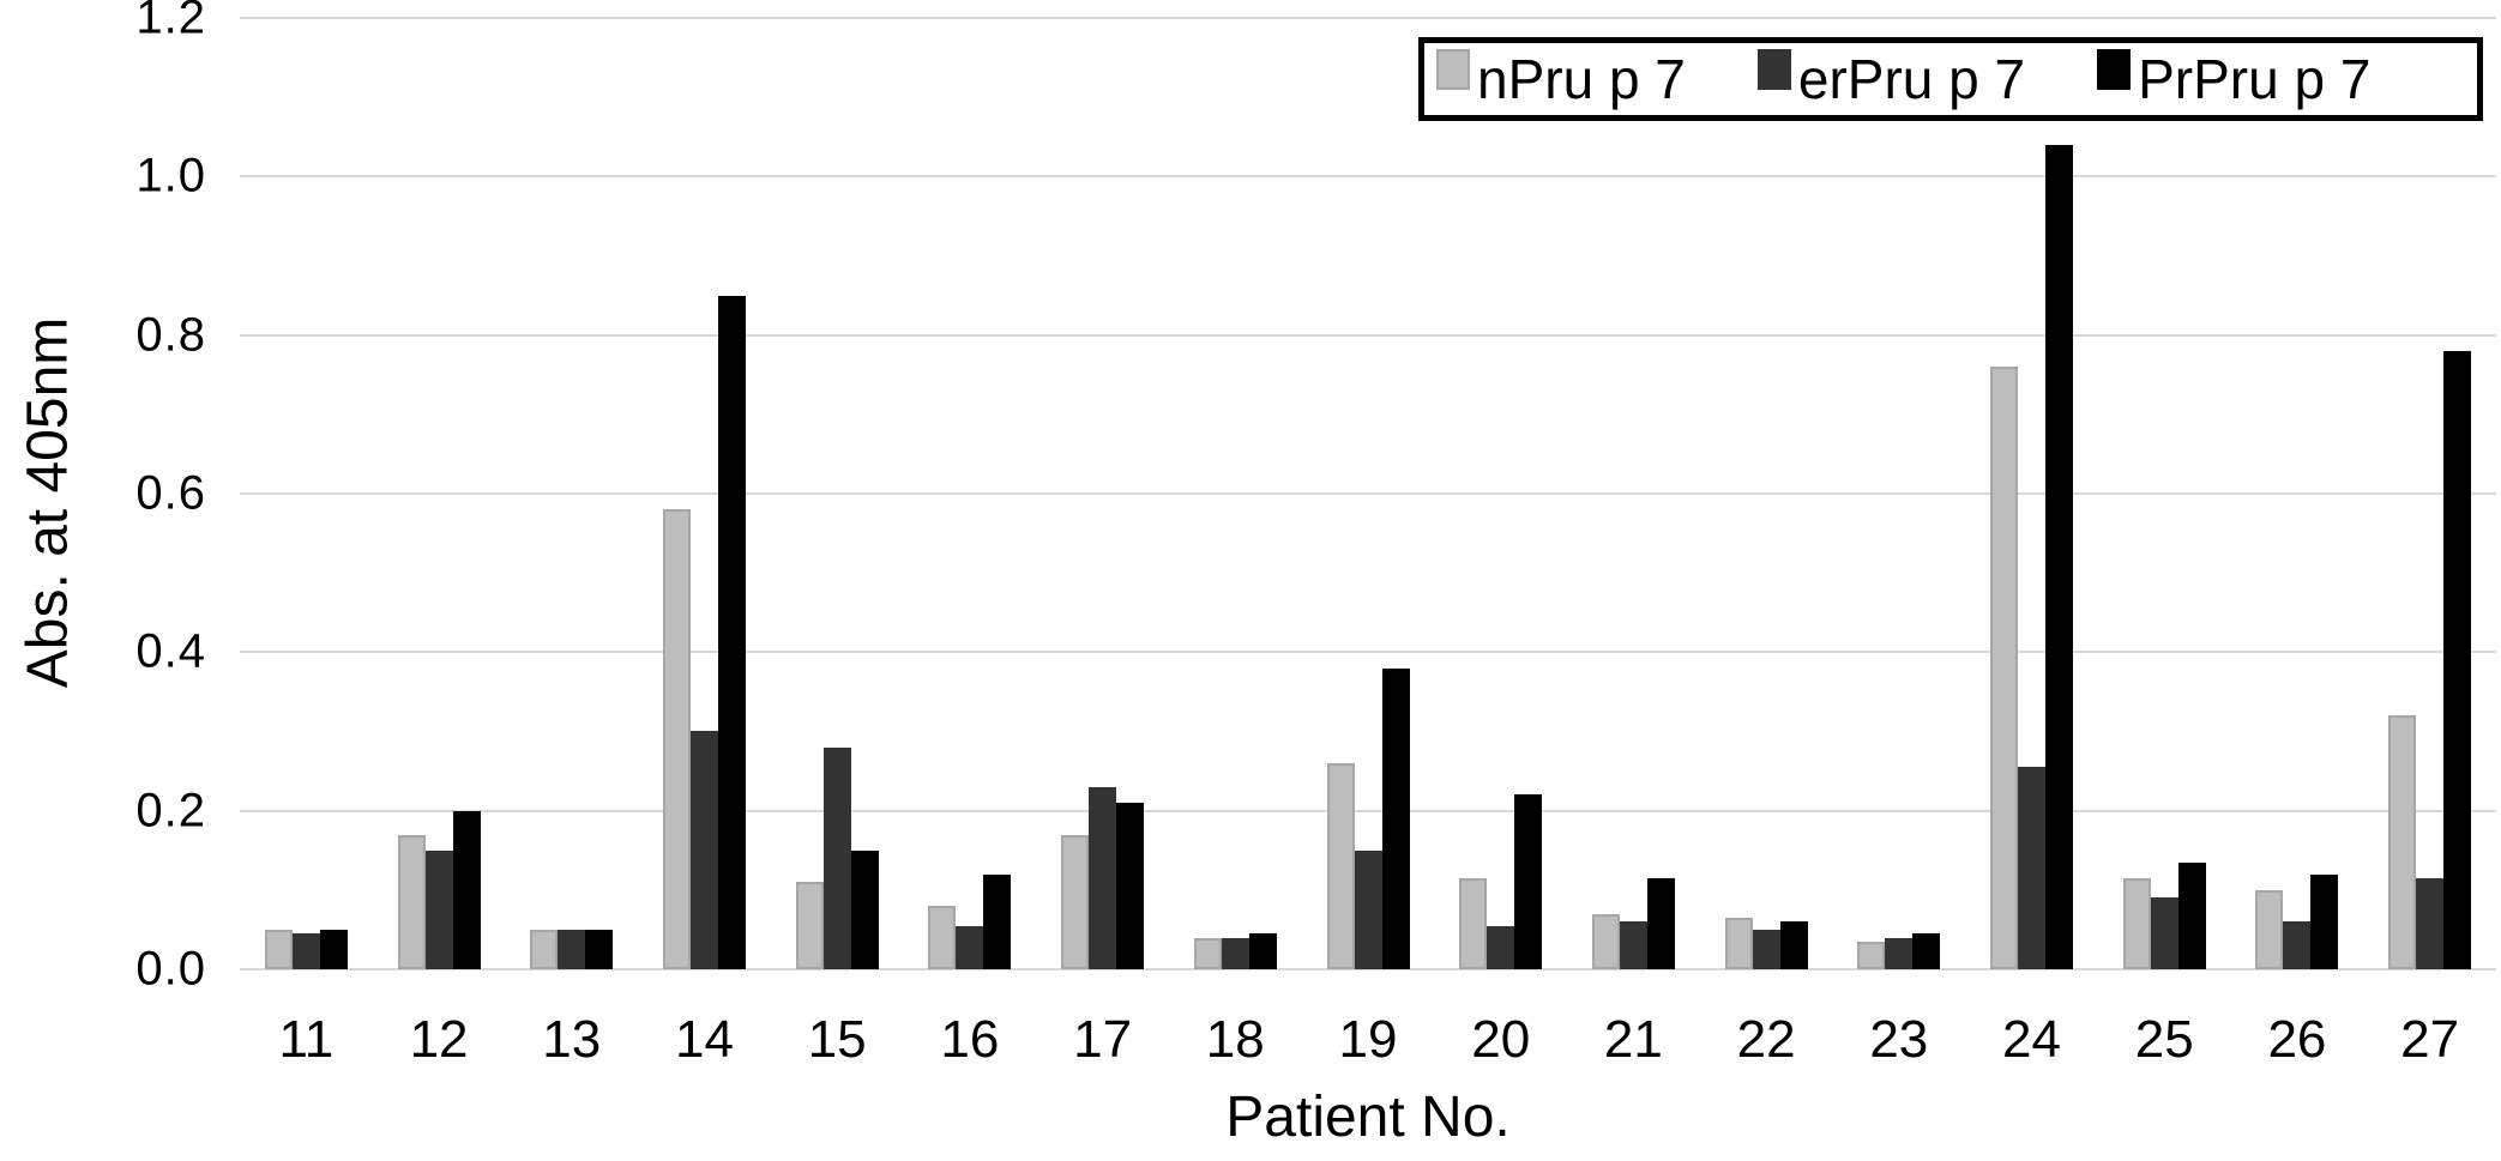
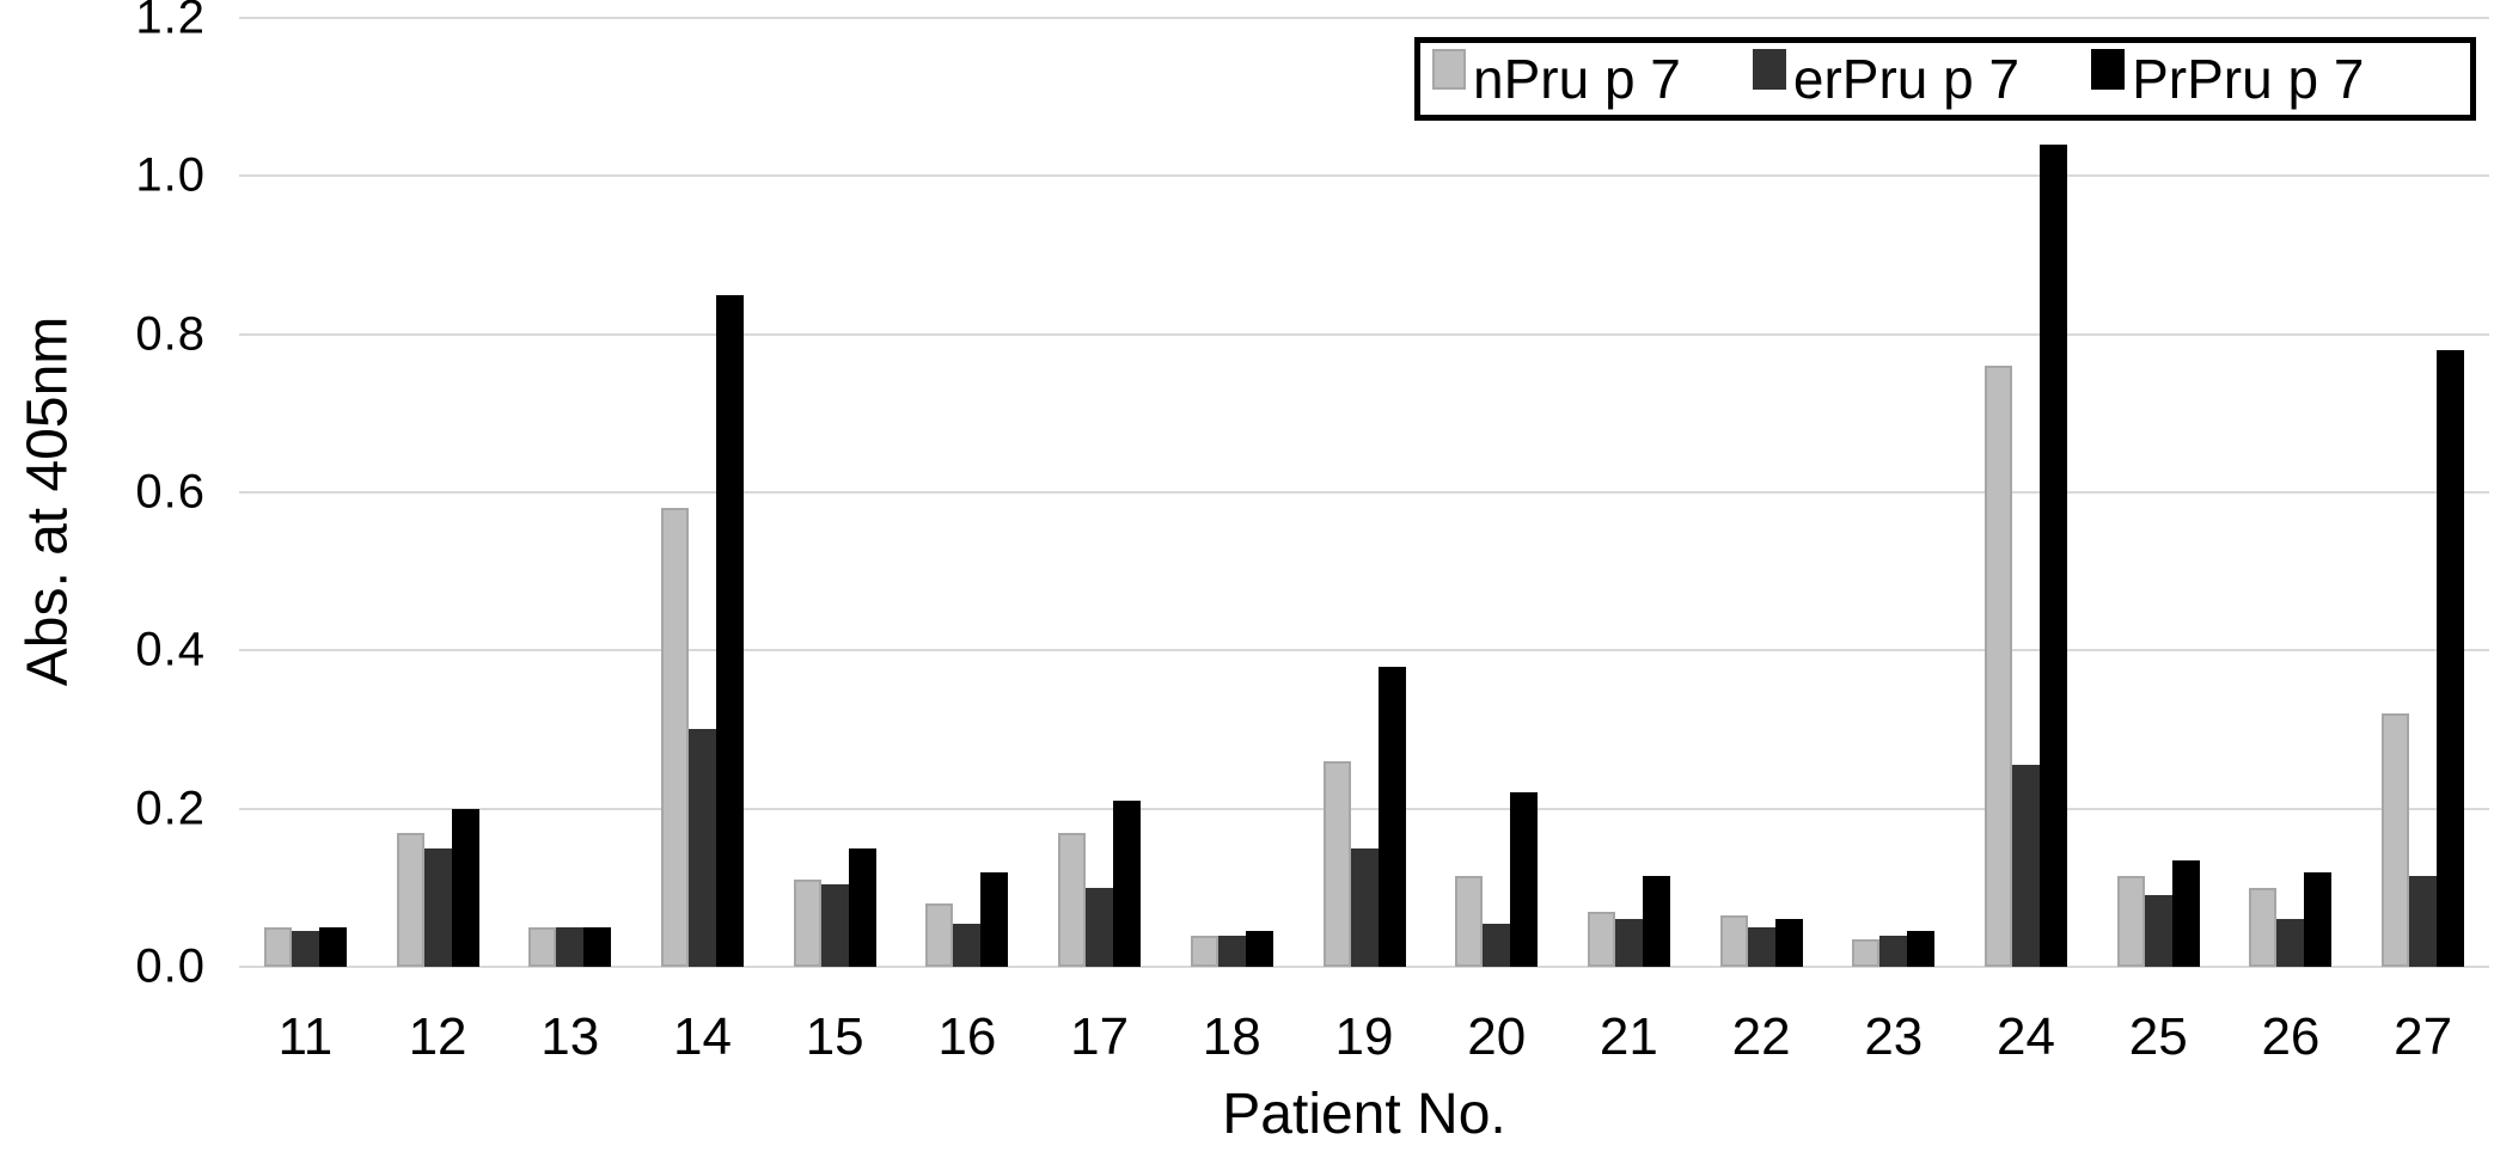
erPru p 7/15: 0.28 -> 0.10
erPru p 7/17: 0.23 -> 0.10
